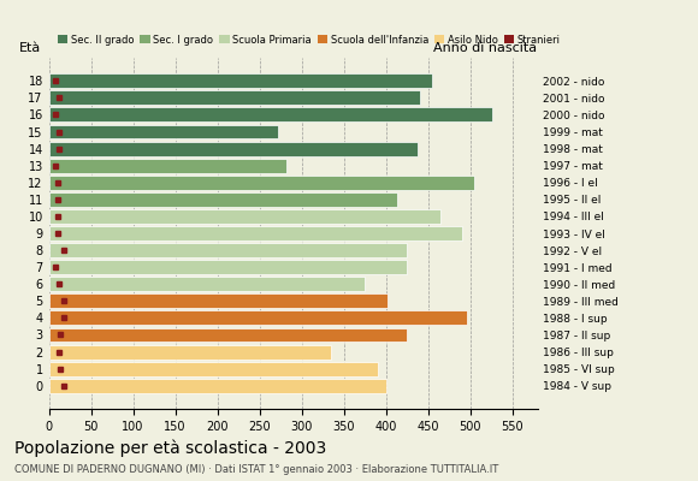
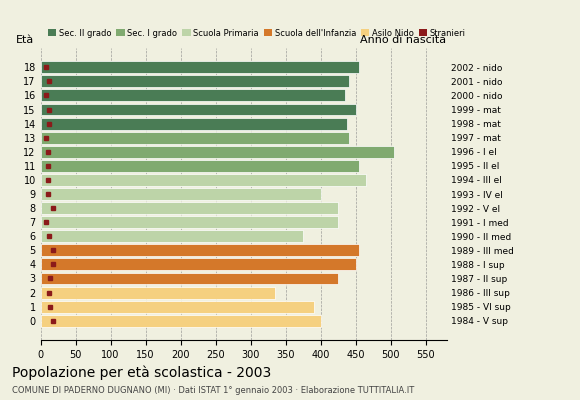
16: 526 -> 435
15: 272 -> 450
13: 282 -> 440
11: 414 -> 455
9: 490 -> 400
5: 402 -> 455
4: 496 -> 450
